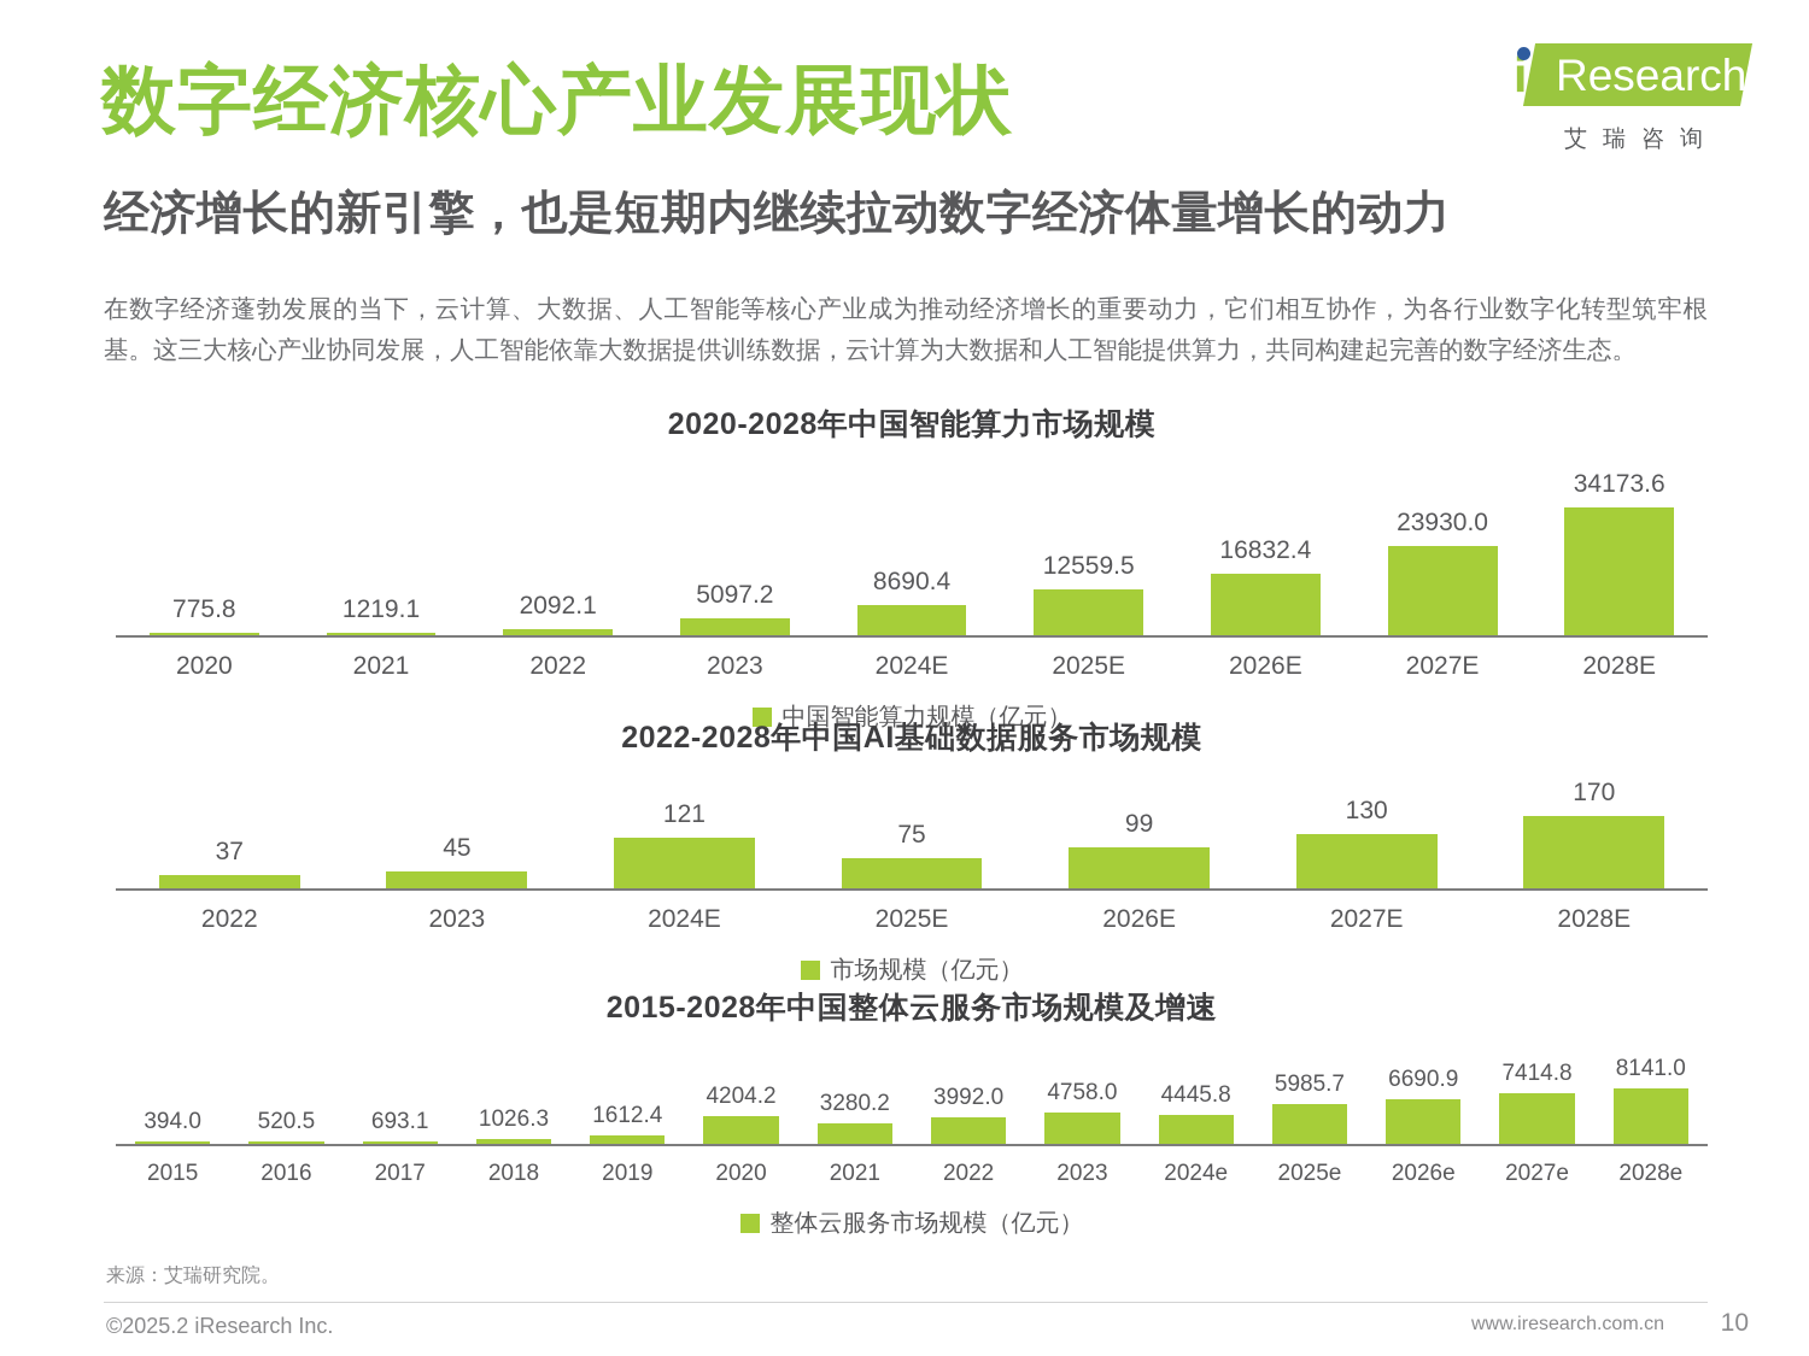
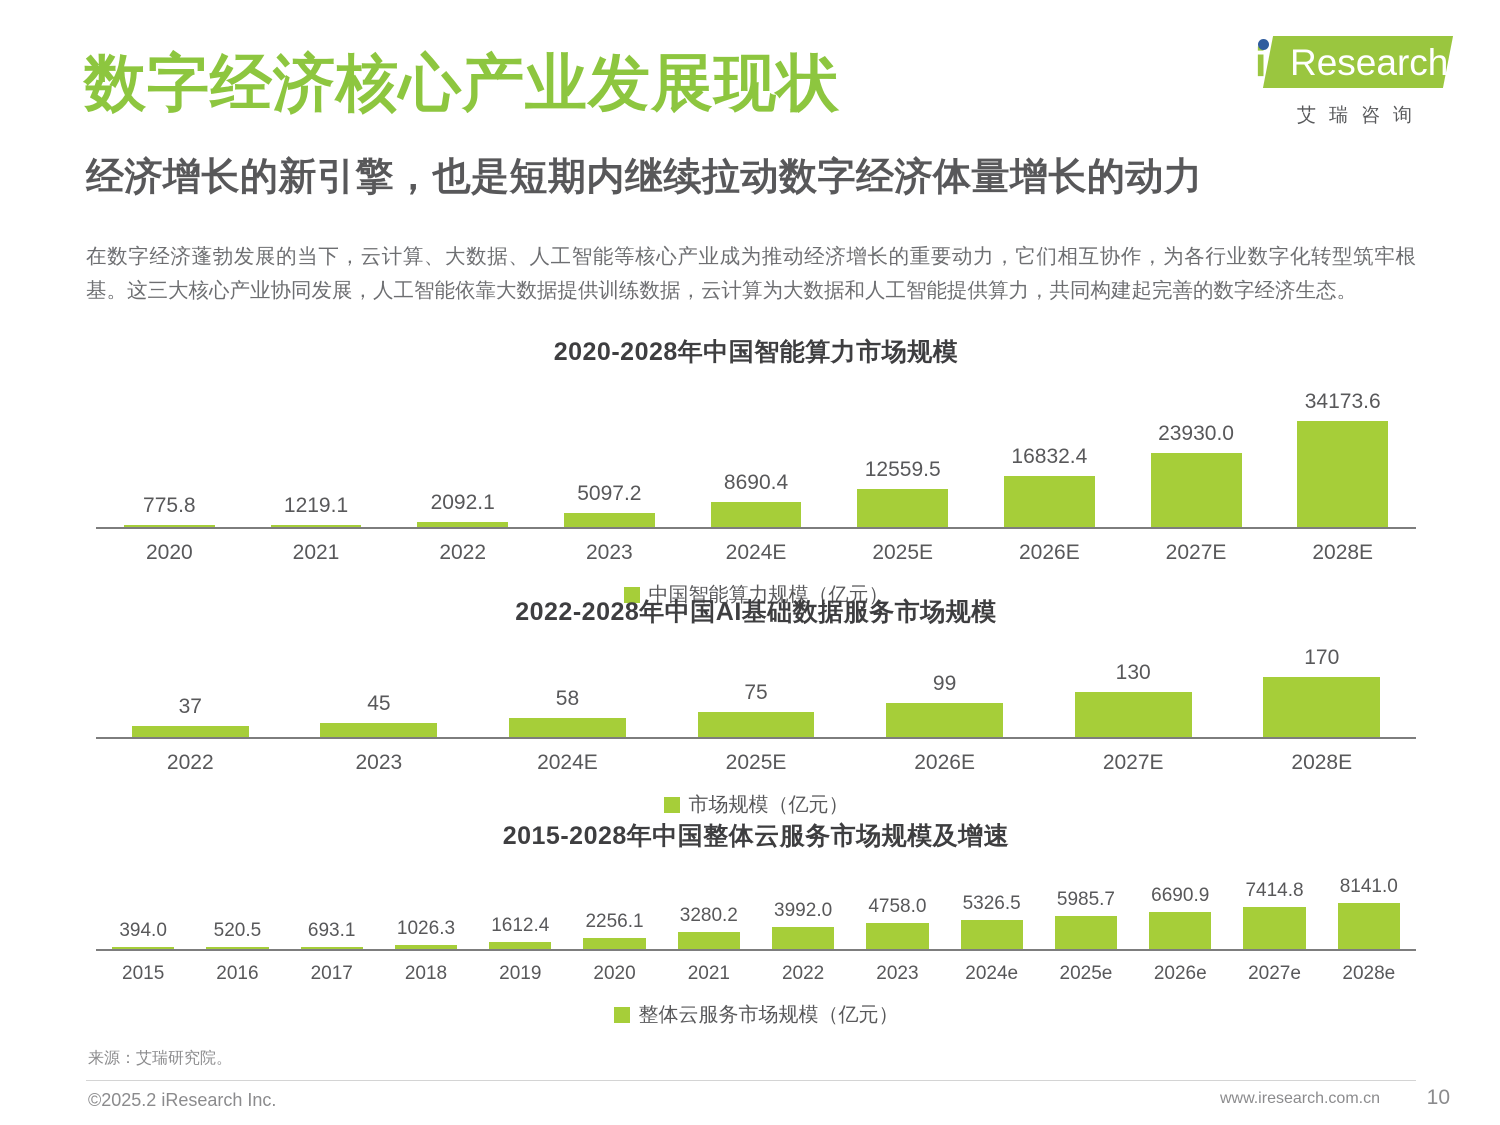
2022-2028年中国AI基础数据服务市场规模/2024E: 121 -> 58
2015-2028年中国整体云服务市场规模及增速/2020: 4204.2 -> 2256.1
2015-2028年中国整体云服务市场规模及增速/2024e: 4445.8 -> 5326.5
